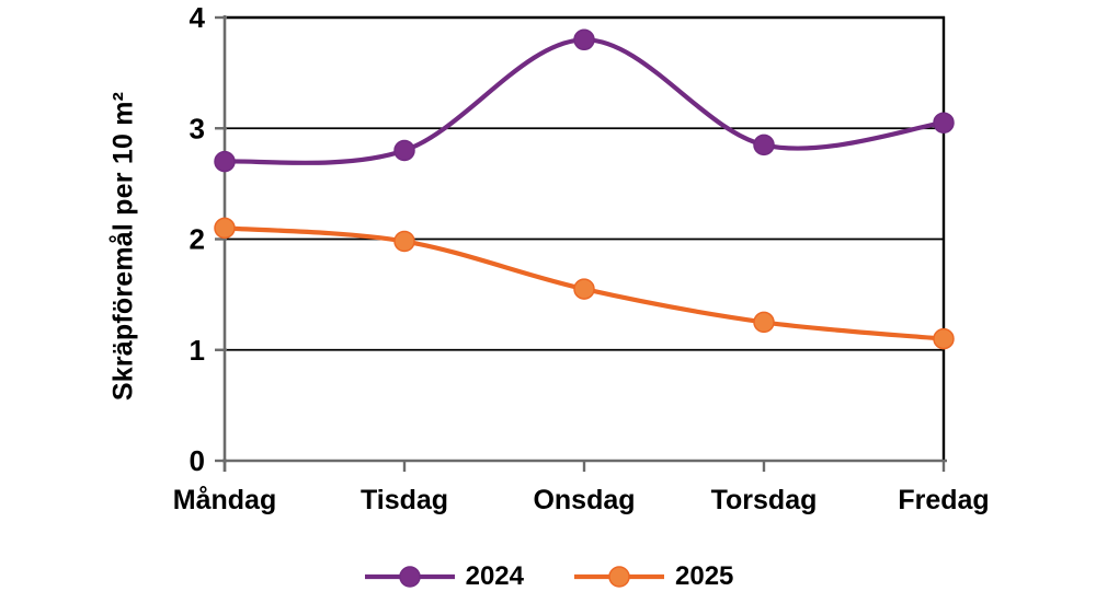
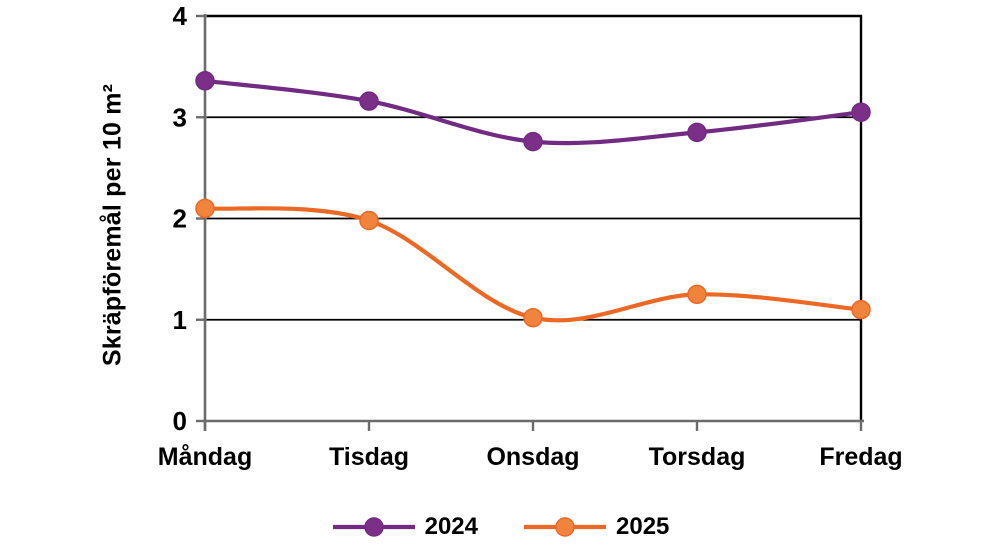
2024/Måndag: 2.70 -> 3.36
2024/Tisdag: 2.80 -> 3.16
2024/Onsdag: 3.80 -> 2.76
2025/Onsdag: 1.55 -> 1.02
